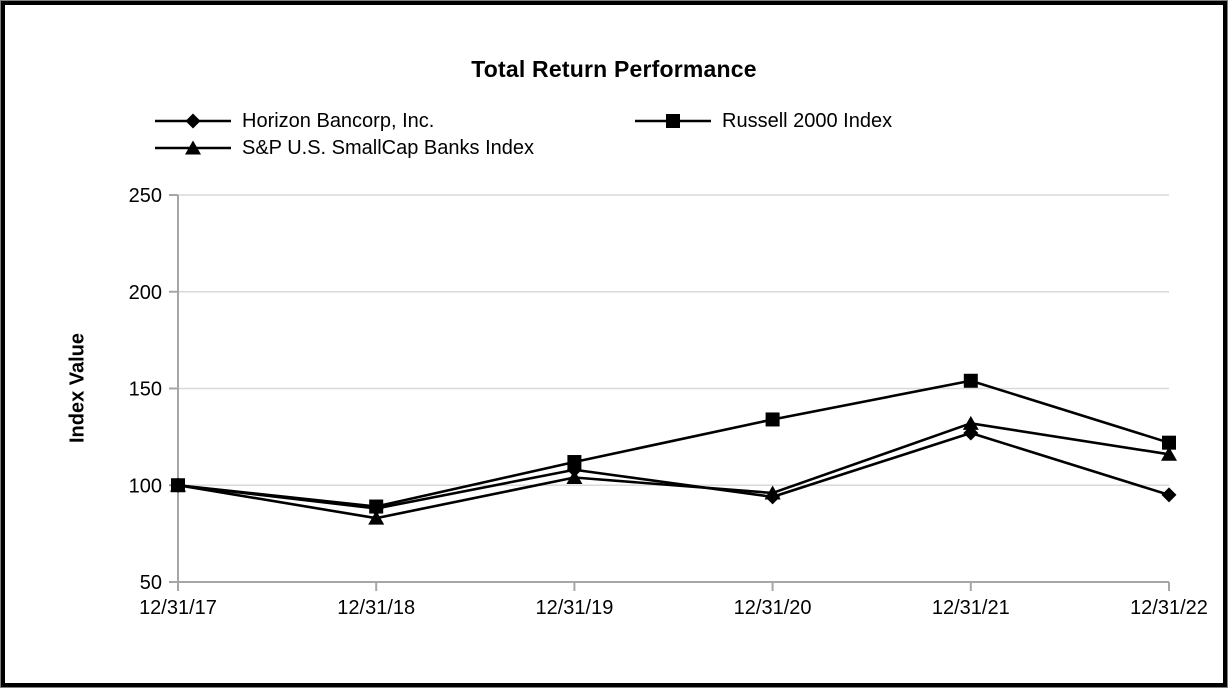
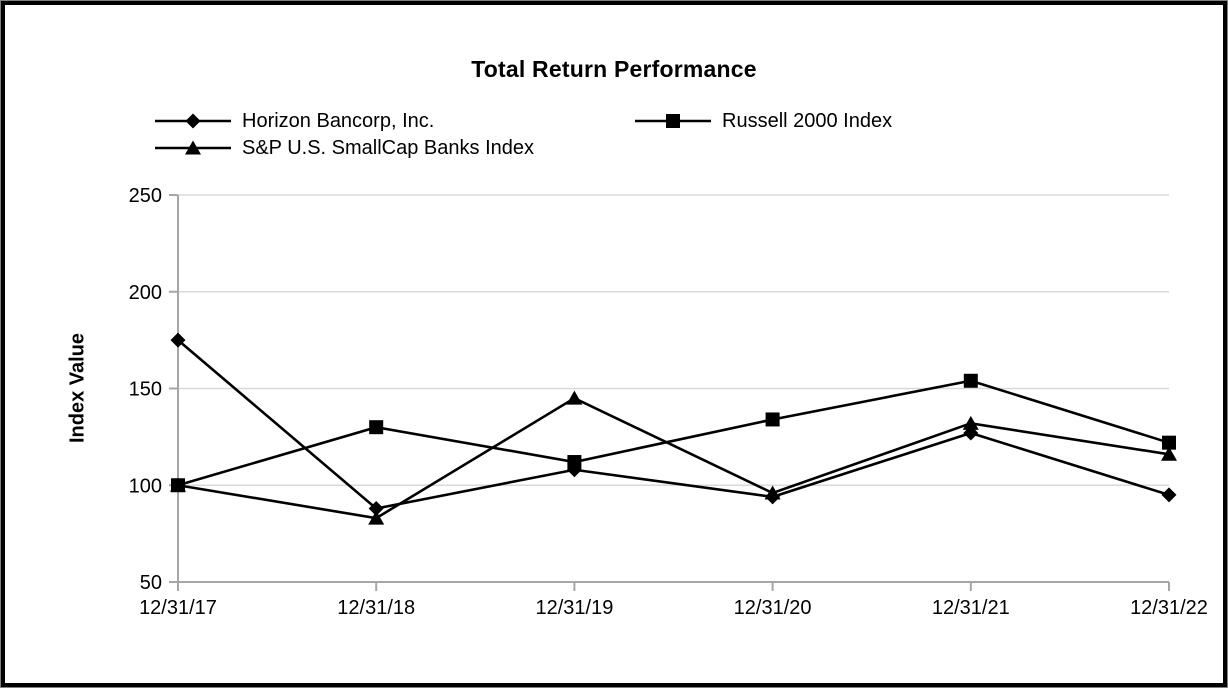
Horizon Bancorp, Inc./12/31/17: 100 -> 175
Russell 2000 Index/12/31/18: 89 -> 130
S&P U.S. SmallCap Banks Index/12/31/19: 104 -> 145
